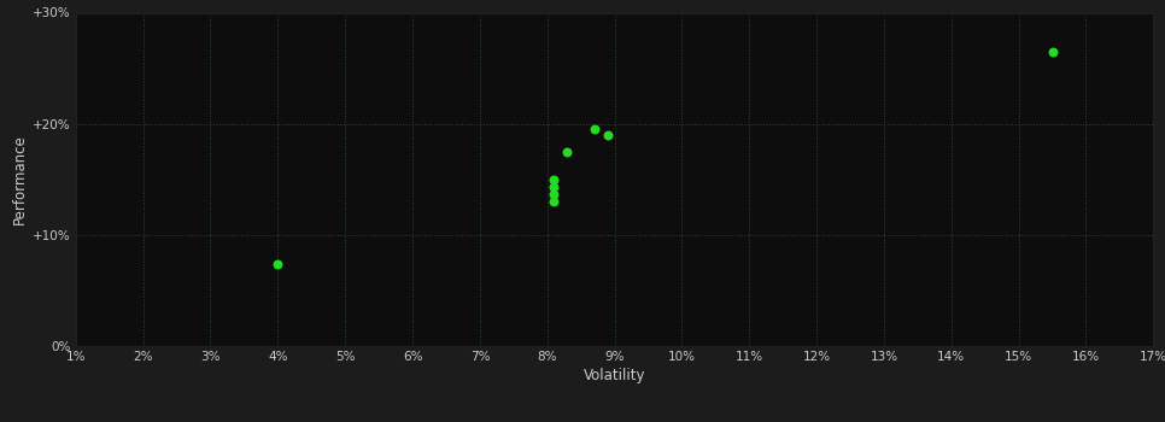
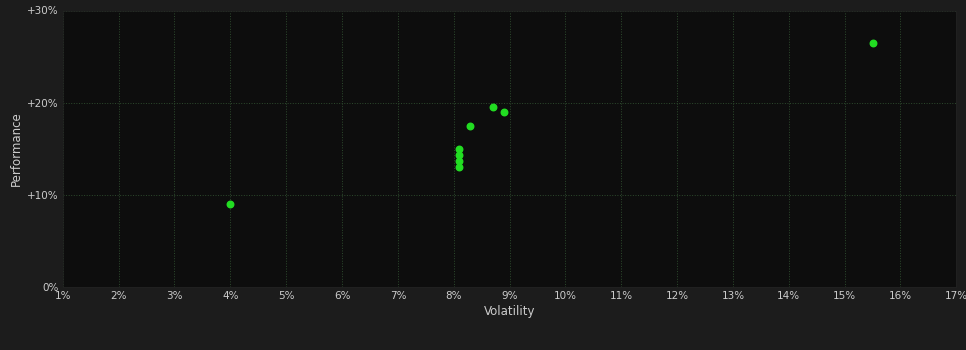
4%: 7.4% -> 9.0%
